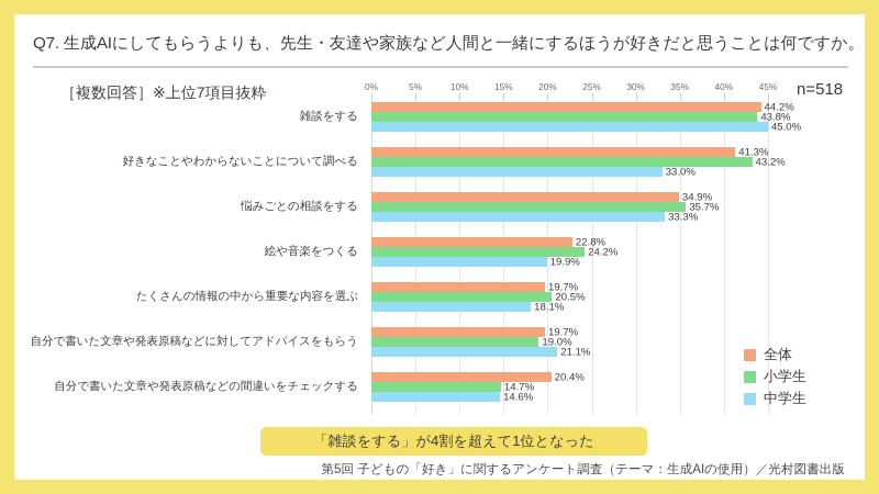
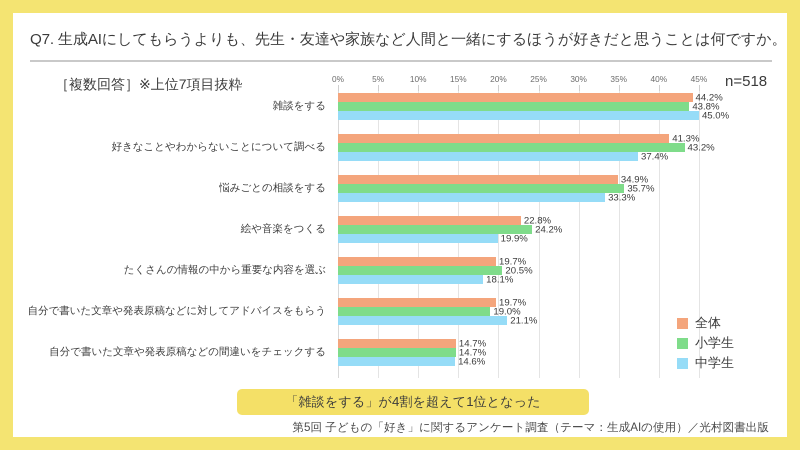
中学生/好きなことやわからないことについて調べる: 33.0% -> 37.4%
全体/自分で書いた文章や発表原稿などの間違いをチェックする: 20.4% -> 14.7%
